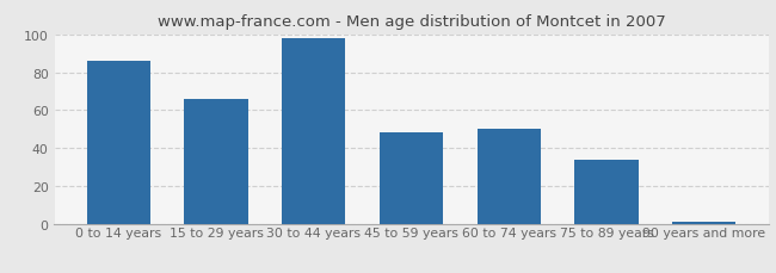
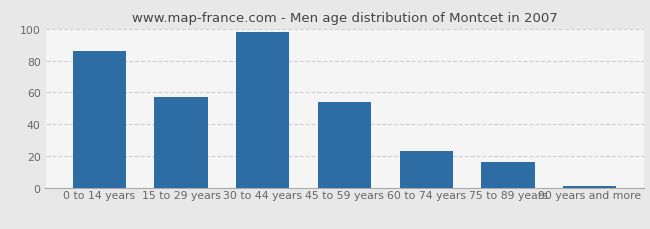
15 to 29 years: 66 -> 57
45 to 59 years: 48 -> 54
60 to 74 years: 50 -> 23
75 to 89 years: 34 -> 16
